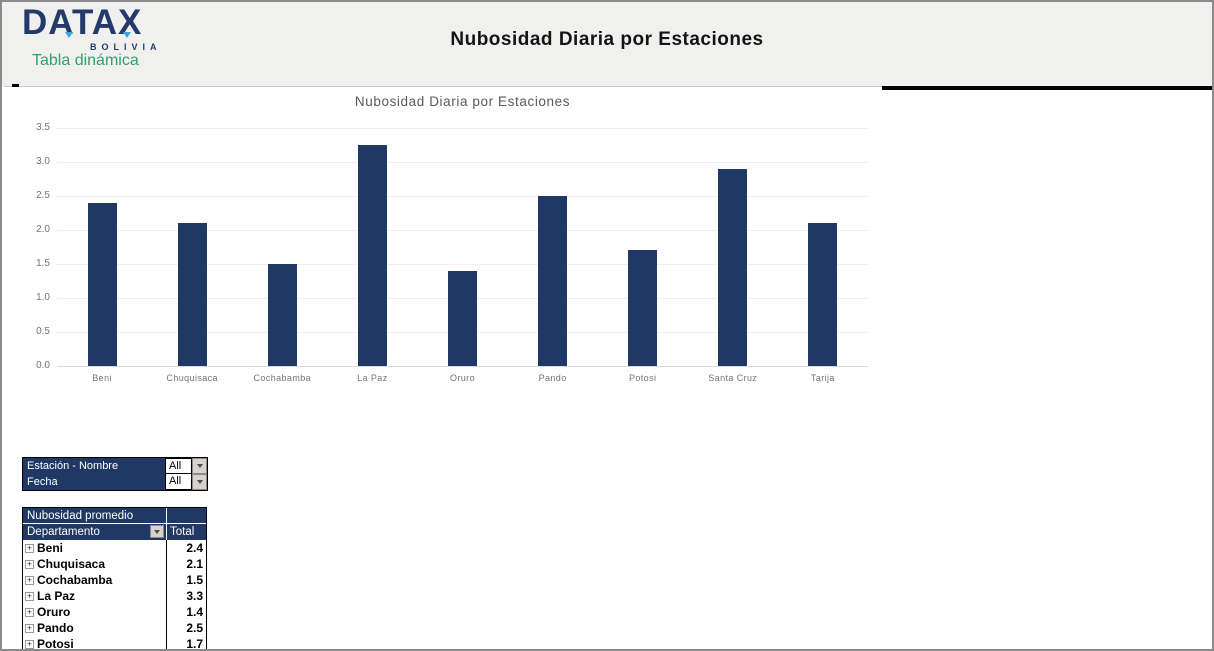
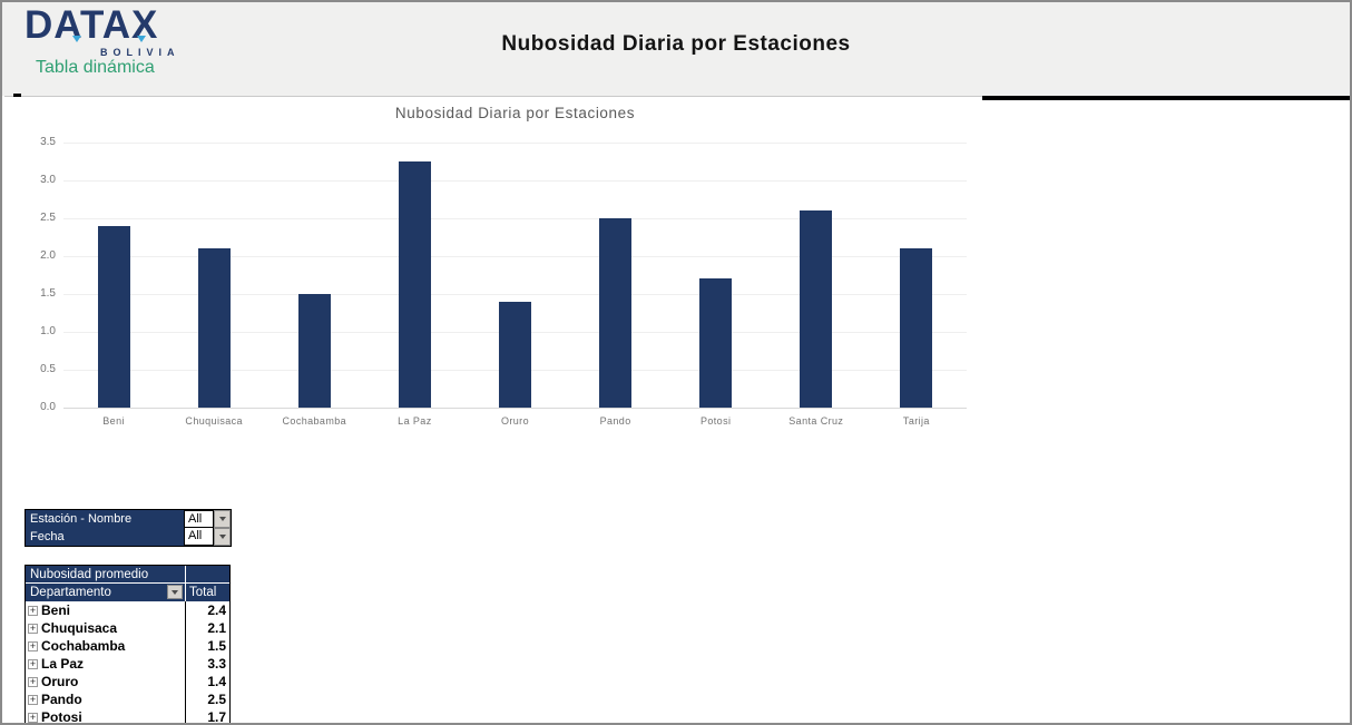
Santa Cruz: 2.9 -> 2.6
